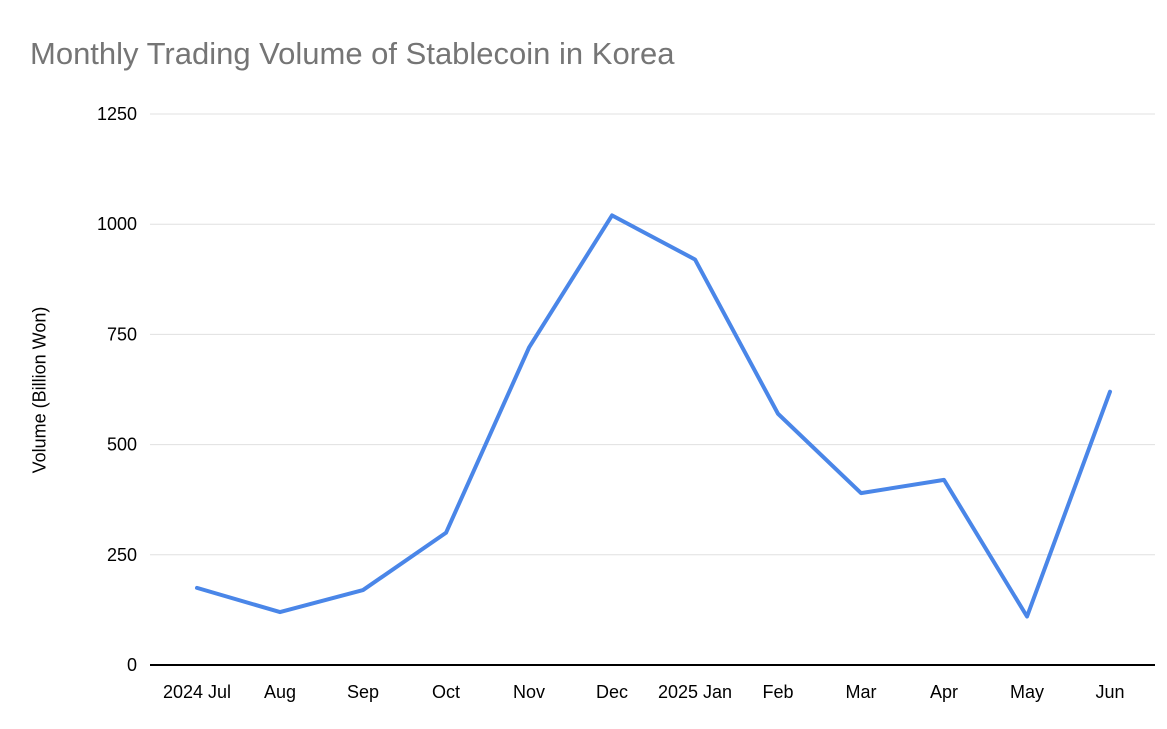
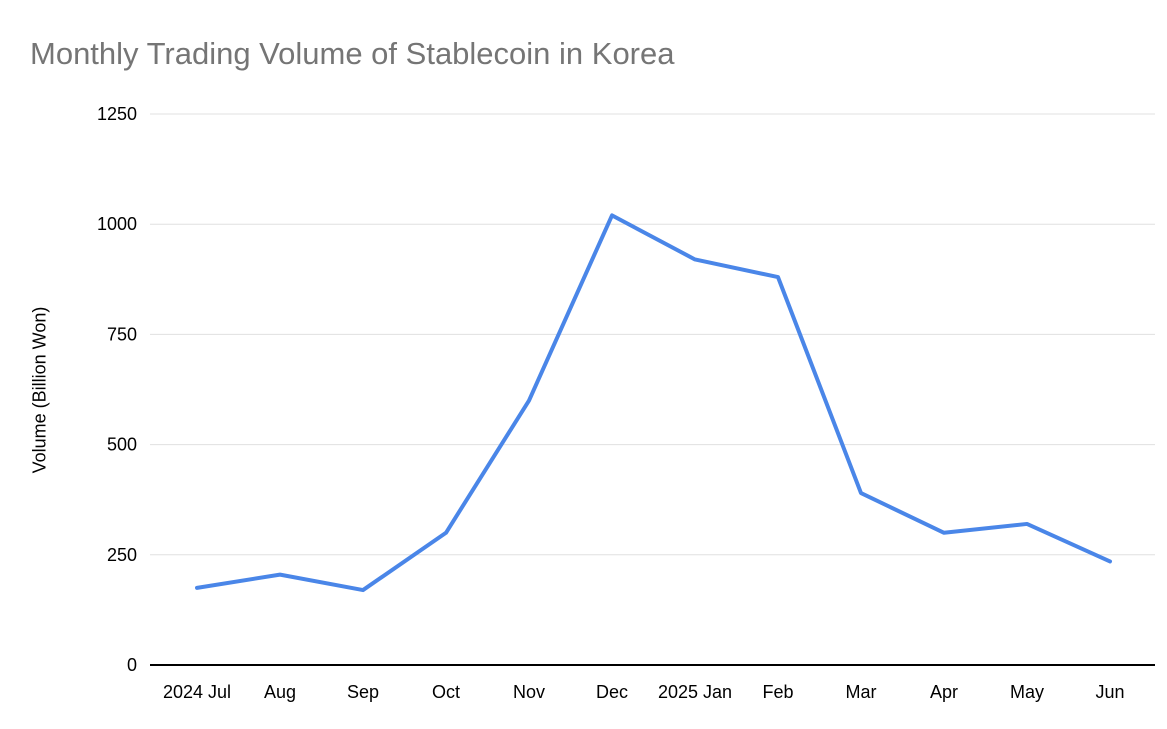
Aug: 120 -> 200
Nov: 720 -> 600
Feb: 570 -> 880
Apr: 420 -> 300
May: 110 -> 320
Jun: 620 -> 240
